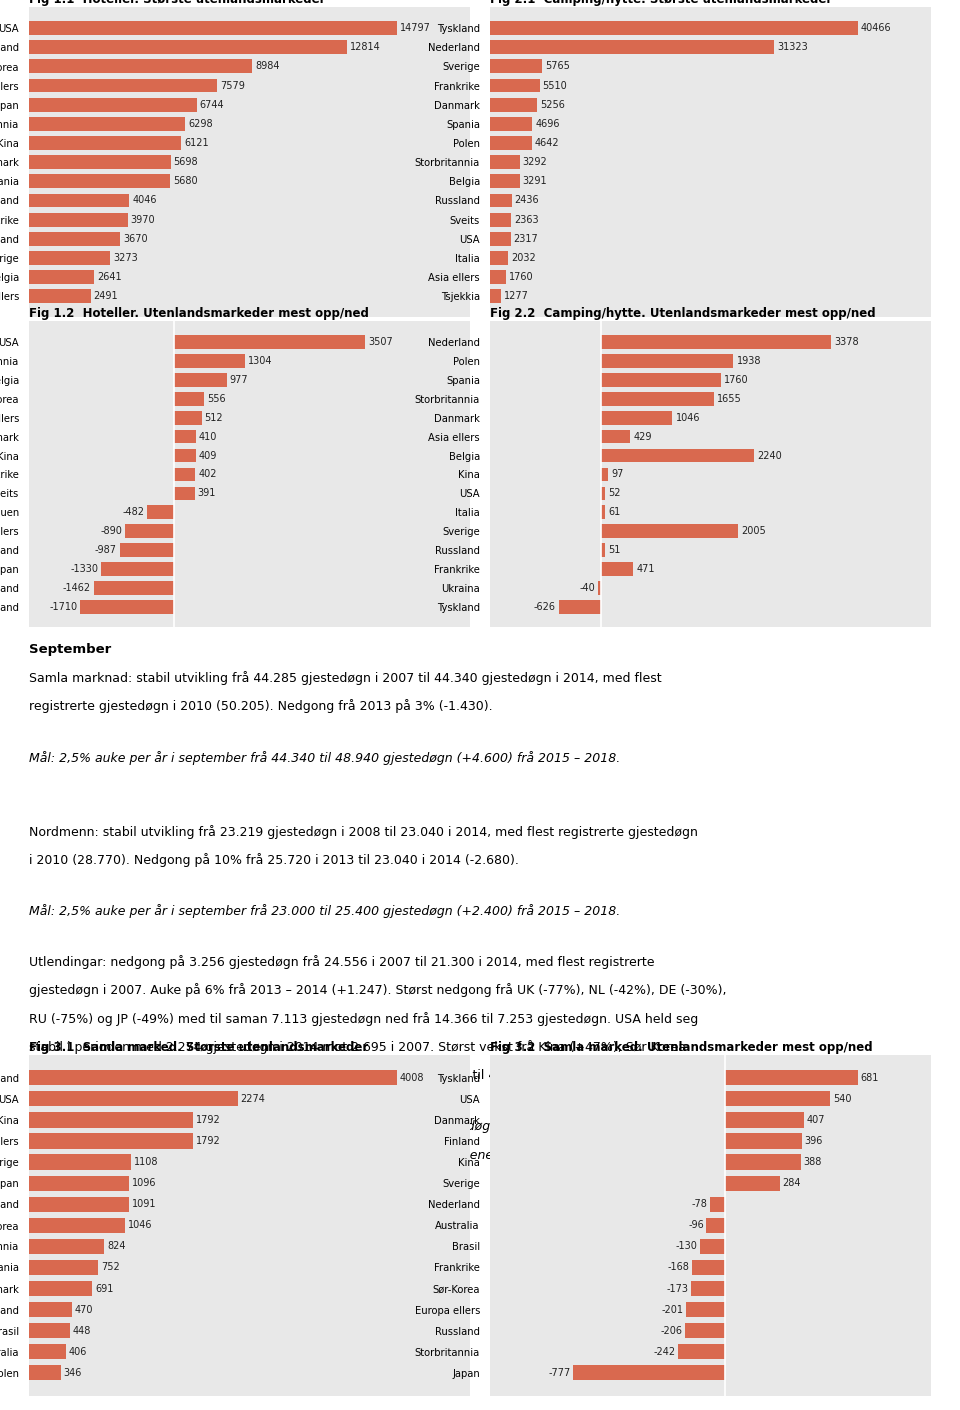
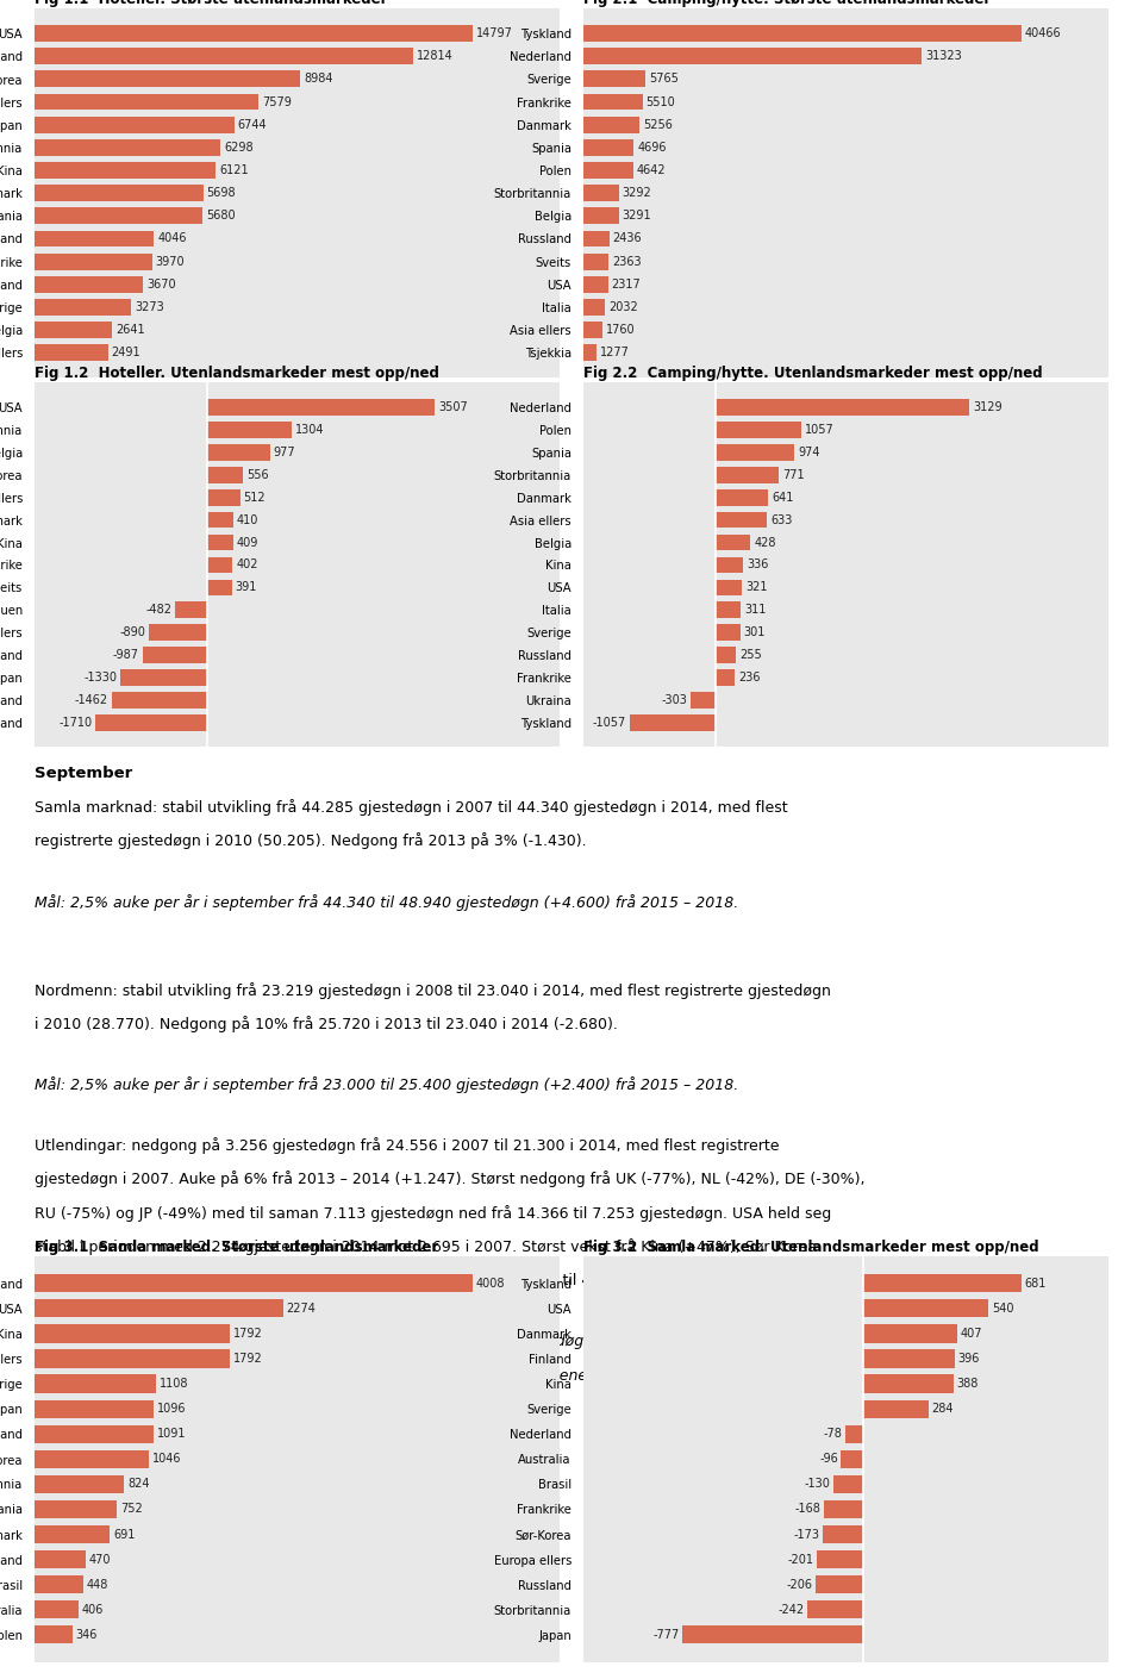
Fig 2.2 Camping/hytte. Utenlandsmarkeder mest opp/ned/Nederland: 3378 -> 3129
Fig 2.2 Camping/hytte. Utenlandsmarkeder mest opp/ned/Polen: 1938 -> 1057
Fig 2.2 Camping/hytte. Utenlandsmarkeder mest opp/ned/Spania: 1760 -> 974
Fig 2.2 Camping/hytte. Utenlandsmarkeder mest opp/ned/Storbritannia: 1655 -> 771
Fig 2.2 Camping/hytte. Utenlandsmarkeder mest opp/ned/Danmark: 1046 -> 641
Fig 2.2 Camping/hytte. Utenlandsmarkeder mest opp/ned/Asia ellers: 429 -> 633
Fig 2.2 Camping/hytte. Utenlandsmarkeder mest opp/ned/Belgia: 2240 -> 428
Fig 2.2 Camping/hytte. Utenlandsmarkeder mest opp/ned/Kina: 97 -> 336
Fig 2.2 Camping/hytte. Utenlandsmarkeder mest opp/ned/USA: 52 -> 321
Fig 2.2 Camping/hytte. Utenlandsmarkeder mest opp/ned/Italia: 61 -> 311
Fig 2.2 Camping/hytte. Utenlandsmarkeder mest opp/ned/Sverige: 2005 -> 301
Fig 2.2 Camping/hytte. Utenlandsmarkeder mest opp/ned/Russland: 51 -> 255
Fig 2.2 Camping/hytte. Utenlandsmarkeder mest opp/ned/Frankrike: 471 -> 236
Fig 2.2 Camping/hytte. Utenlandsmarkeder mest opp/ned/Ukraina: -40 -> -303
Fig 2.2 Camping/hytte. Utenlandsmarkeder mest opp/ned/Tyskland: -626 -> -1057
